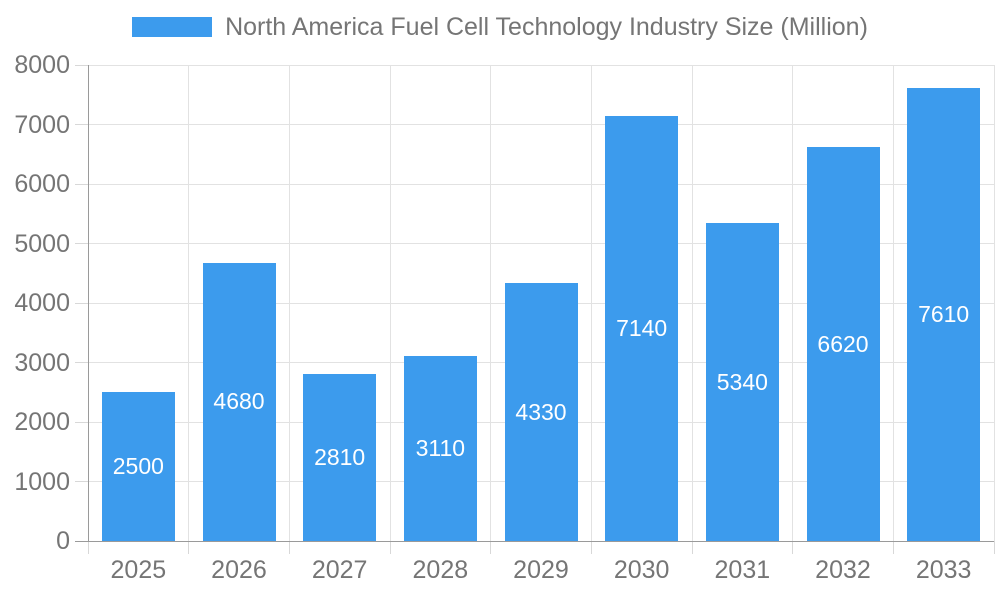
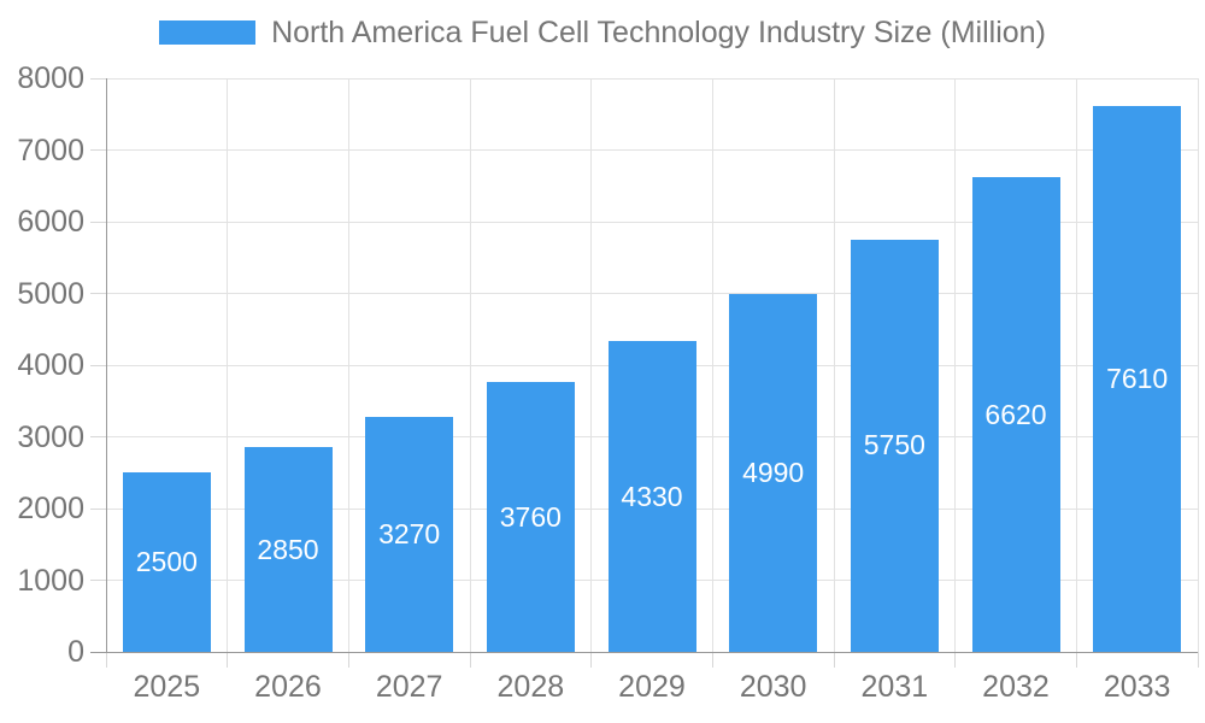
2026: 4680 -> 2850
2027: 2810 -> 3270
2028: 3110 -> 3760
2030: 7140 -> 4990
2031: 5340 -> 5750
